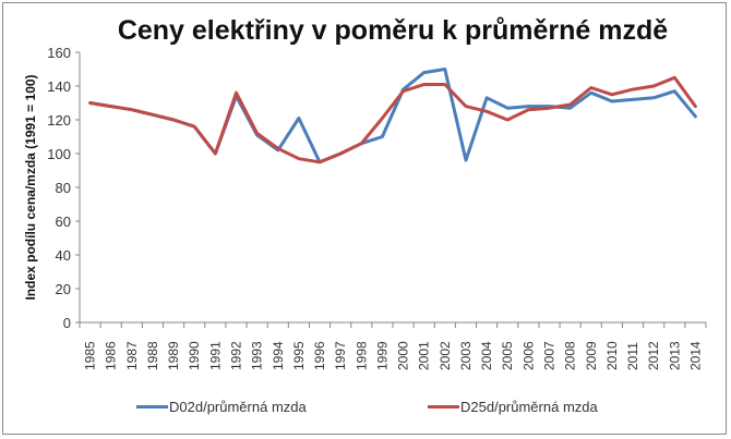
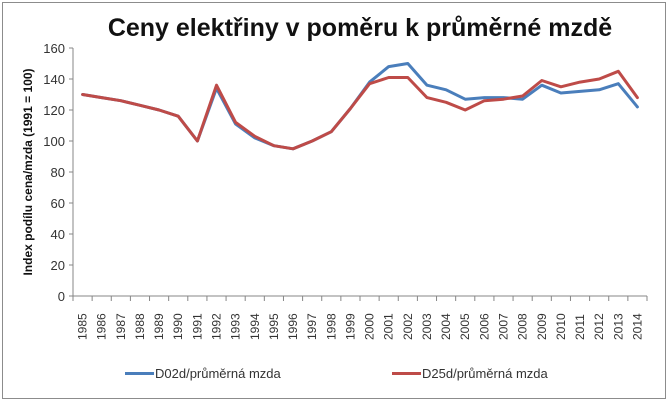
D02d/průměrná mzda/1995: 121 -> 97
D02d/průměrná mzda/1999: 110 -> 121
D02d/průměrná mzda/2003: 96 -> 136
